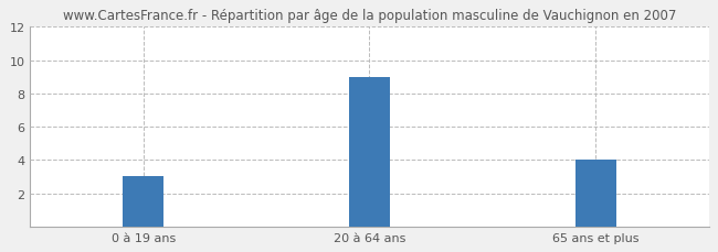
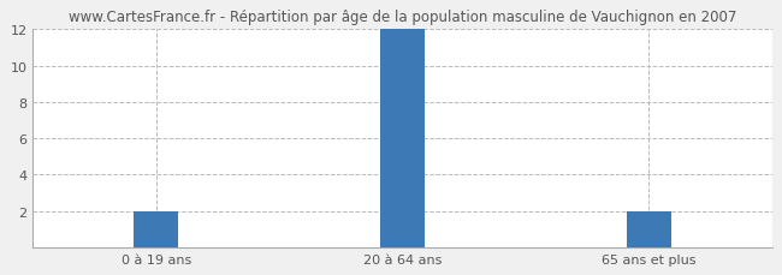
0 à 19 ans: 3 -> 2
20 à 64 ans: 9 -> 12
65 ans et plus: 4 -> 2
